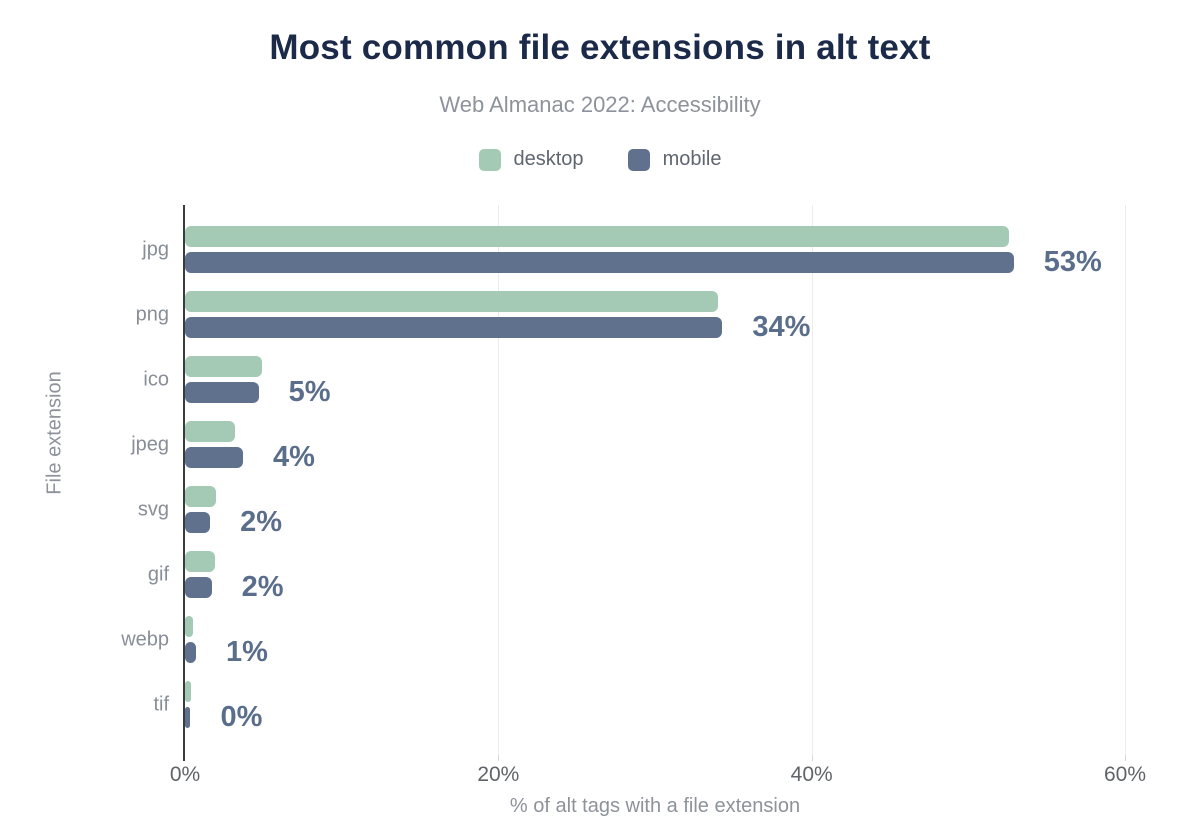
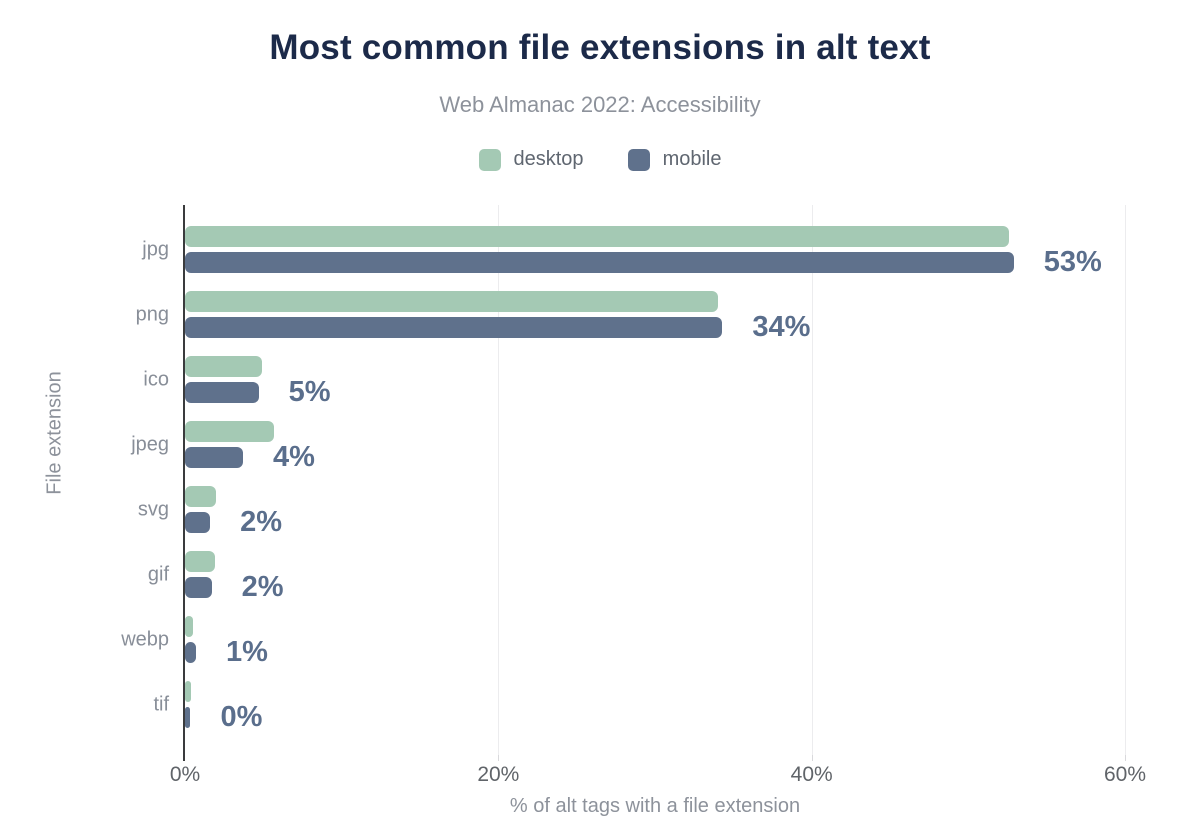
desktop/jpeg: 3.2% -> 5.7%
